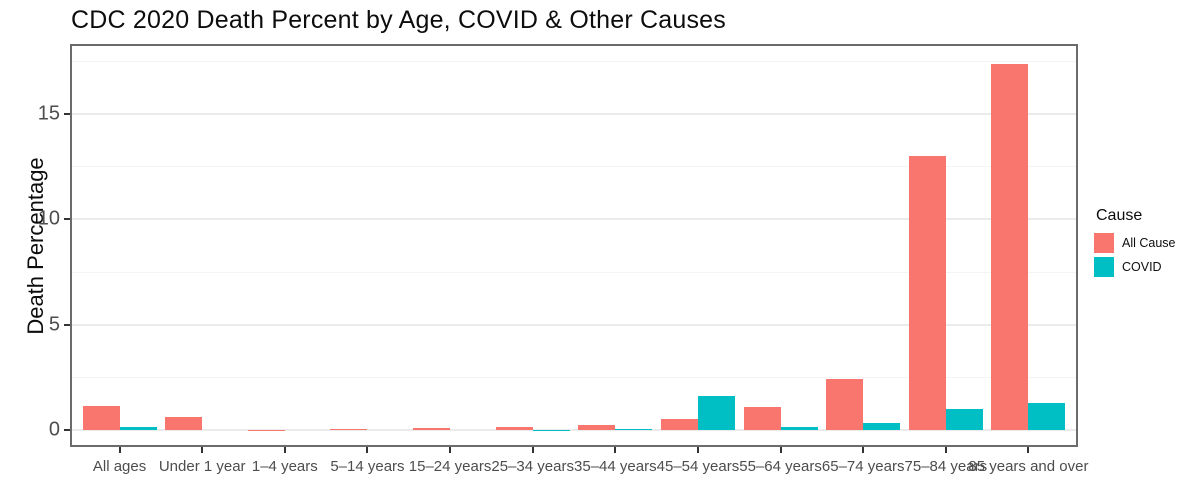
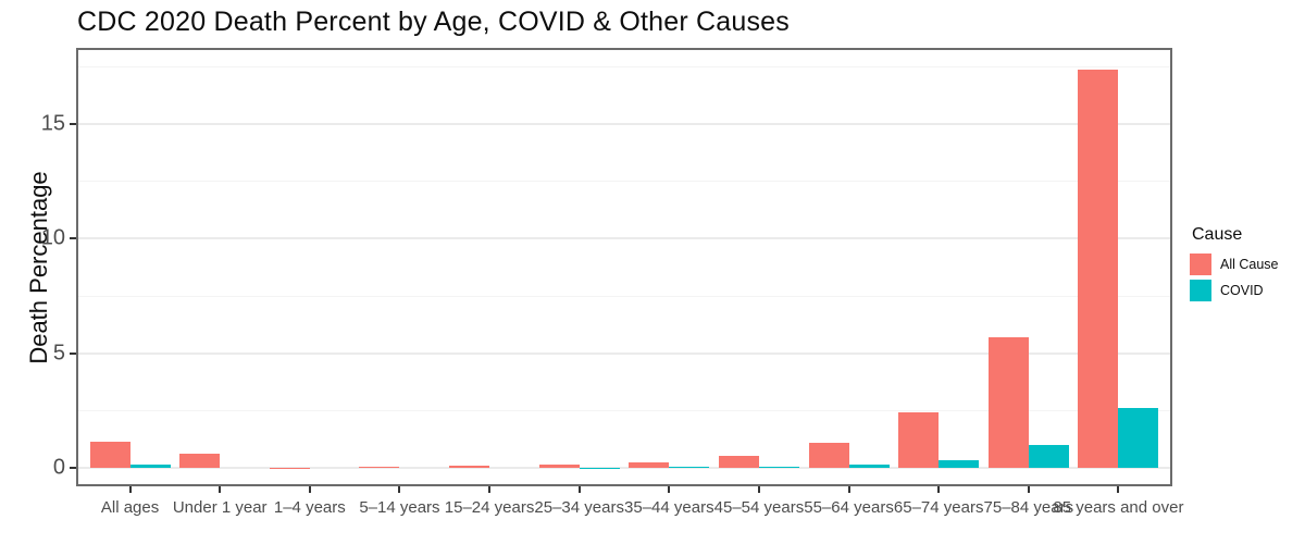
COVID/45–54 years: 1.6 -> 0.1
All Cause/75–84 years: 13.0 -> 5.7
COVID/85 years and over: 1.3 -> 2.6
